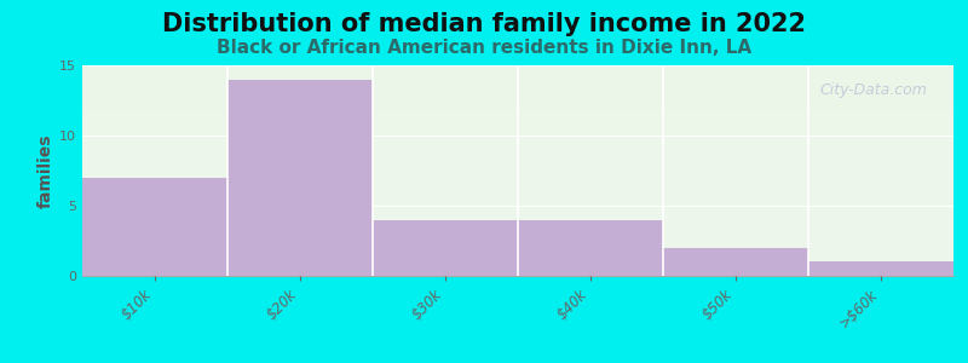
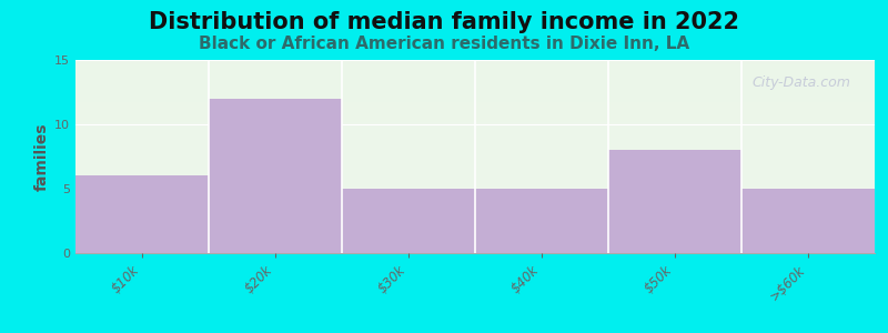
$10k: 7 -> 6
$20k: 14 -> 12
$30k: 4 -> 5
$40k: 4 -> 5
$50k: 2 -> 8
>$60k: 1 -> 5
